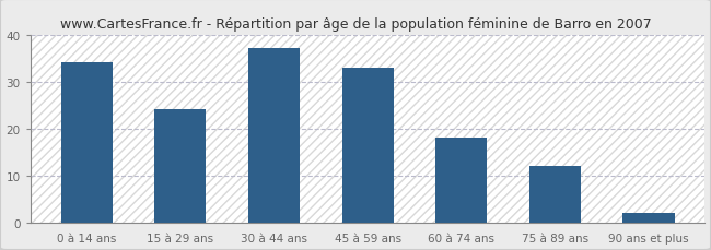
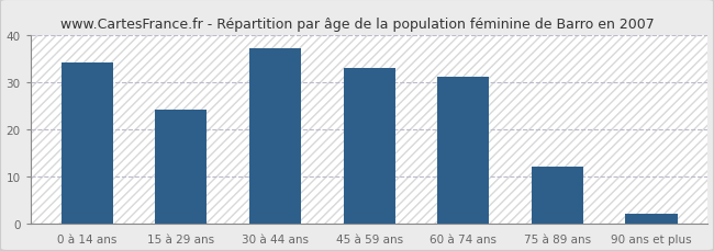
60 à 74 ans: 18 -> 31
